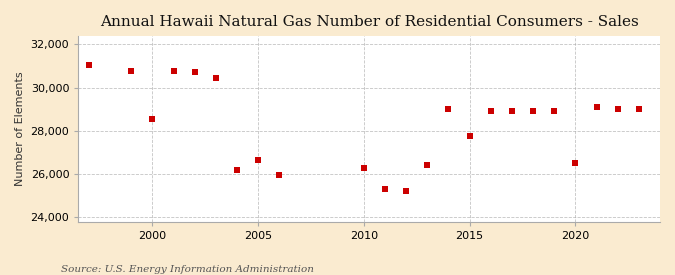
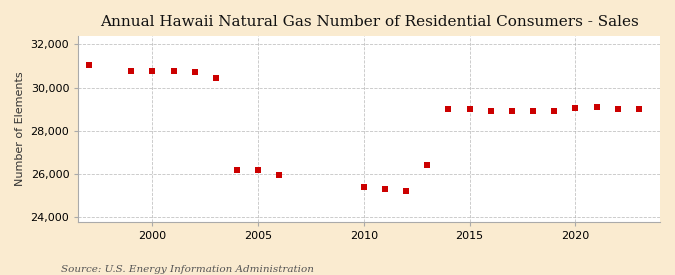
2000: 28,550 -> 30,750
2005: 26,650 -> 26,200
2010: 26,300 -> 25,400
2015: 27,750 -> 29,000
2020: 26,500 -> 29,050
